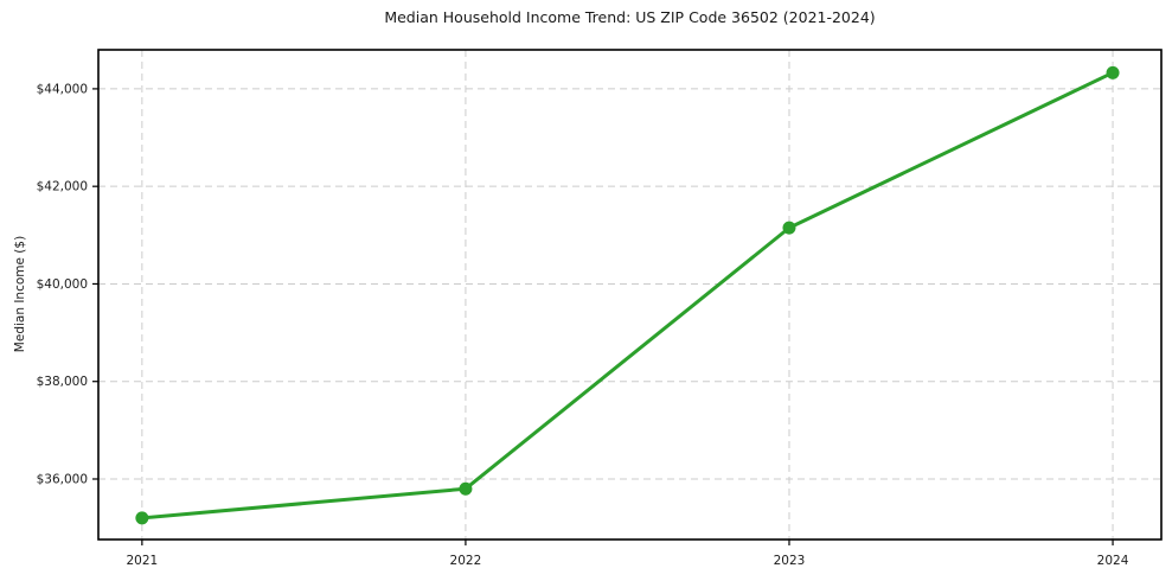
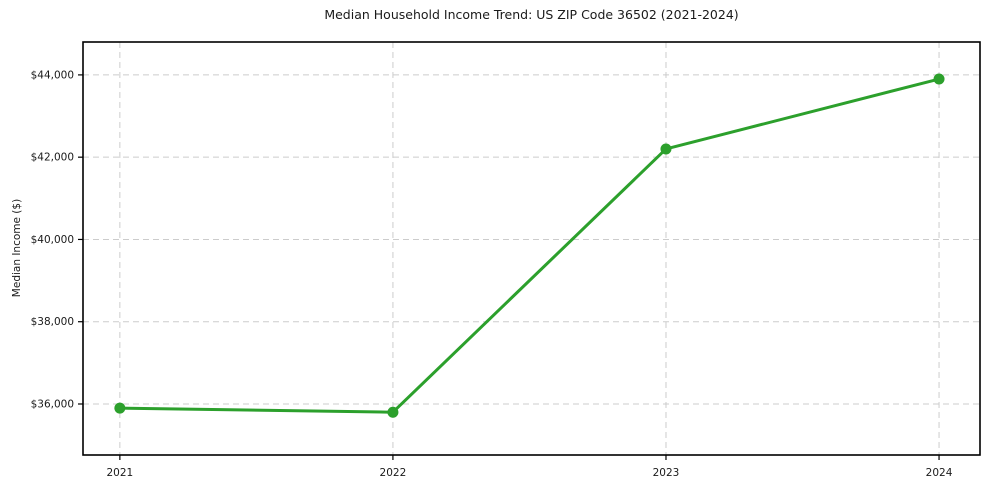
2021: $35200 -> $35900
2023: $41200 -> $42200
2024: $44300 -> $43900
